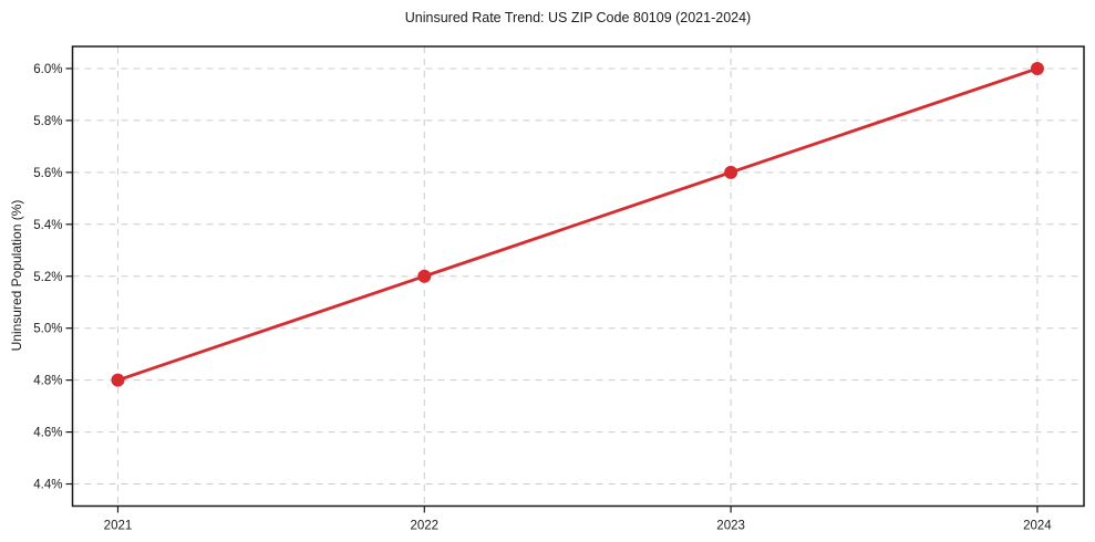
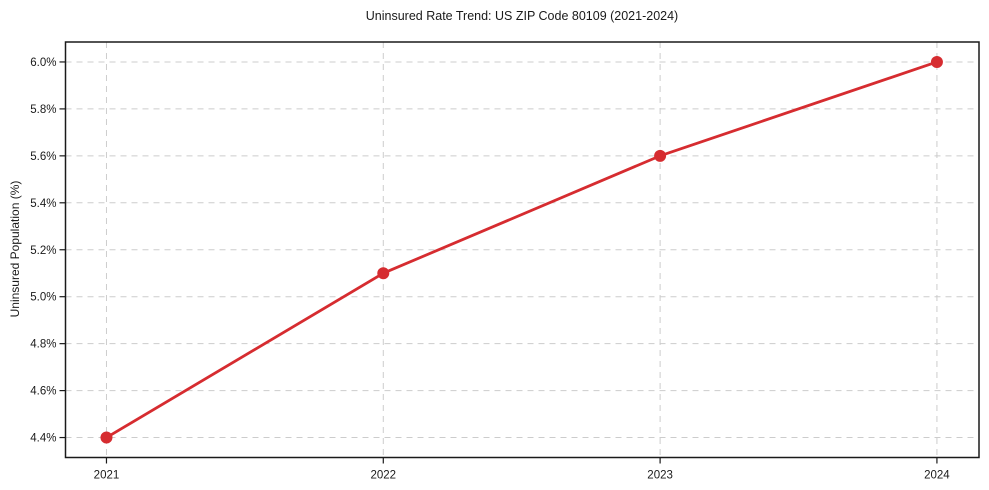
2021: 4.8% -> 4.4%
2022: 5.2% -> 5.1%
